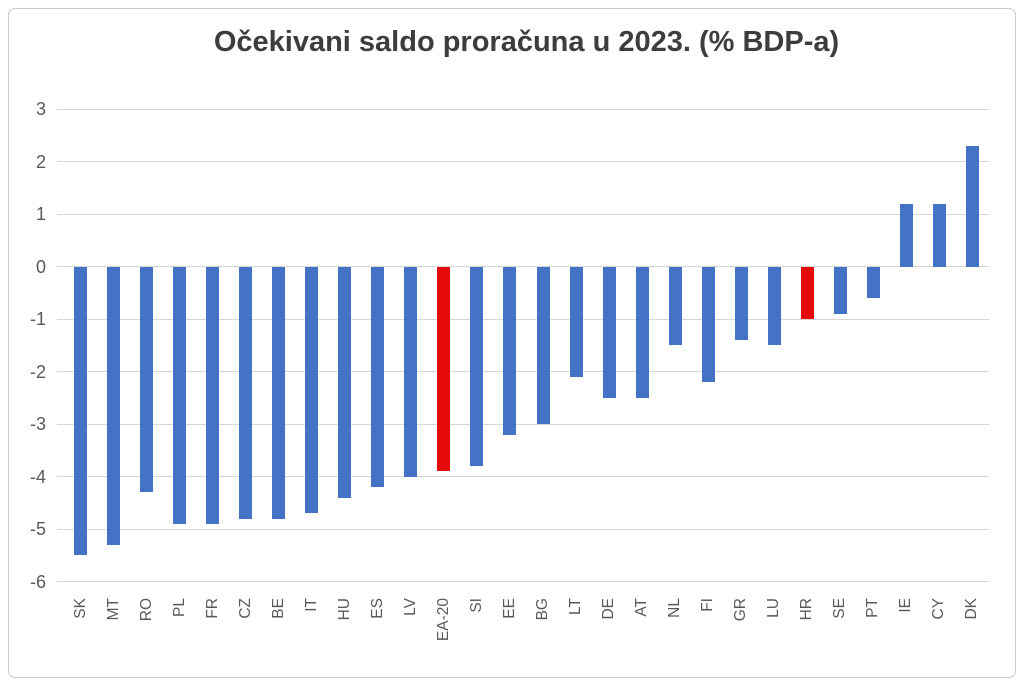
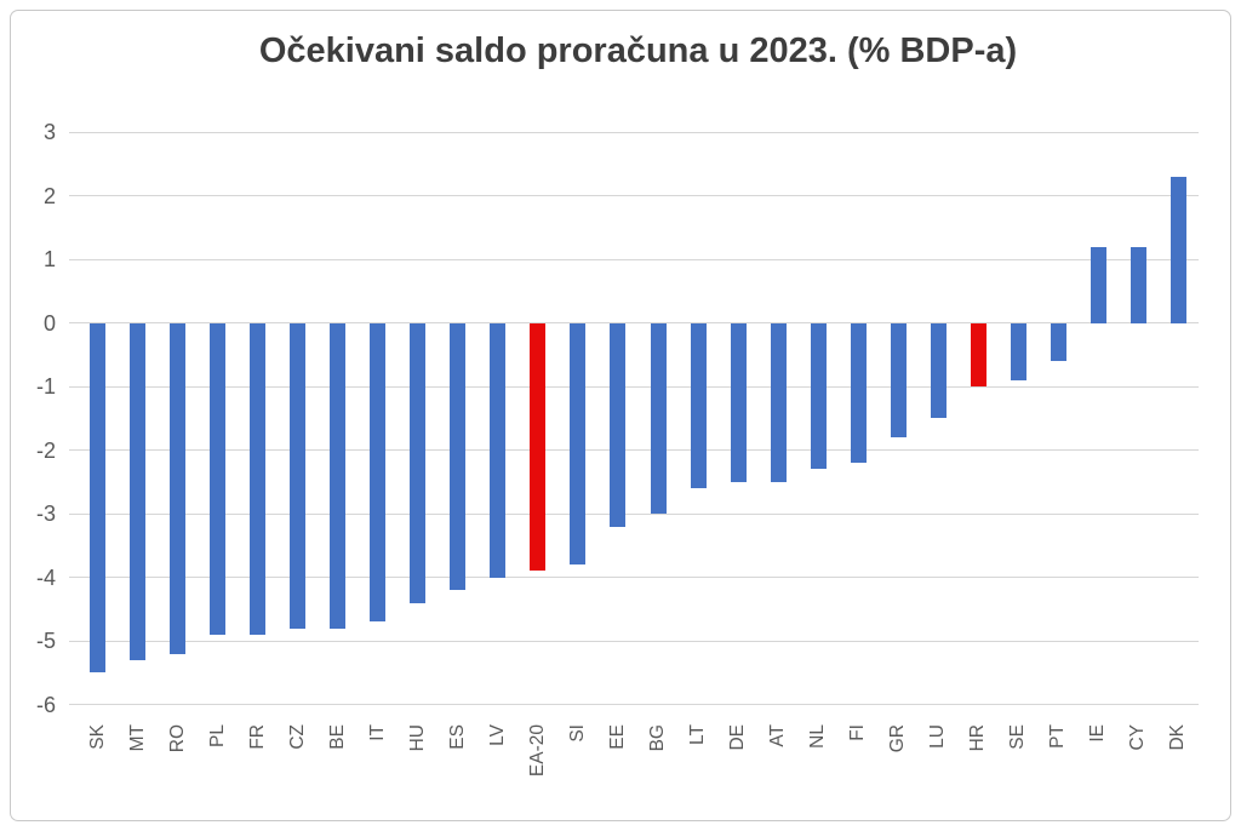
RO: -4.3 -> -5.2
LT: -2.1 -> -2.6
NL: -1.5 -> -2.3
GR: -1.4 -> -1.8
